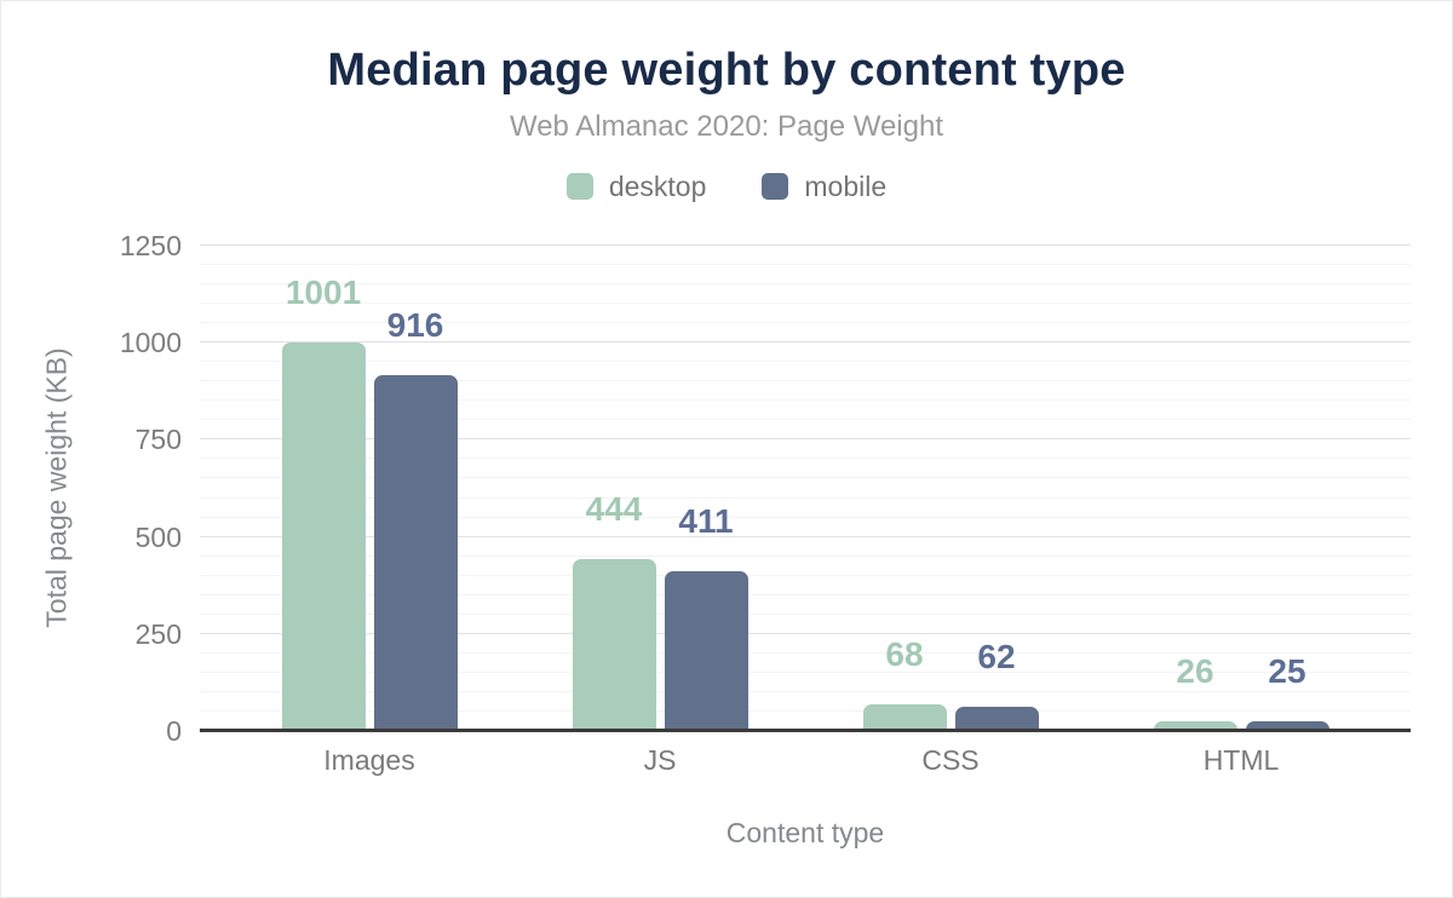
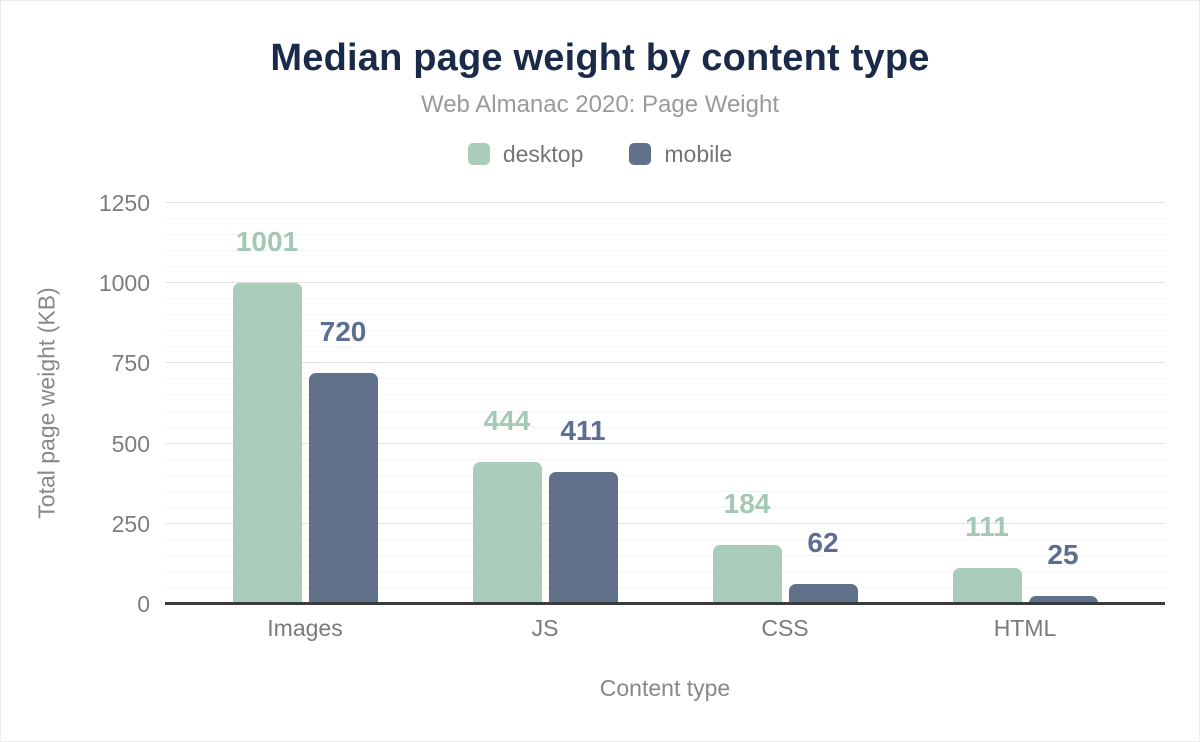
mobile/Images: 916 -> 720
desktop/CSS: 68 -> 184
desktop/HTML: 26 -> 111
